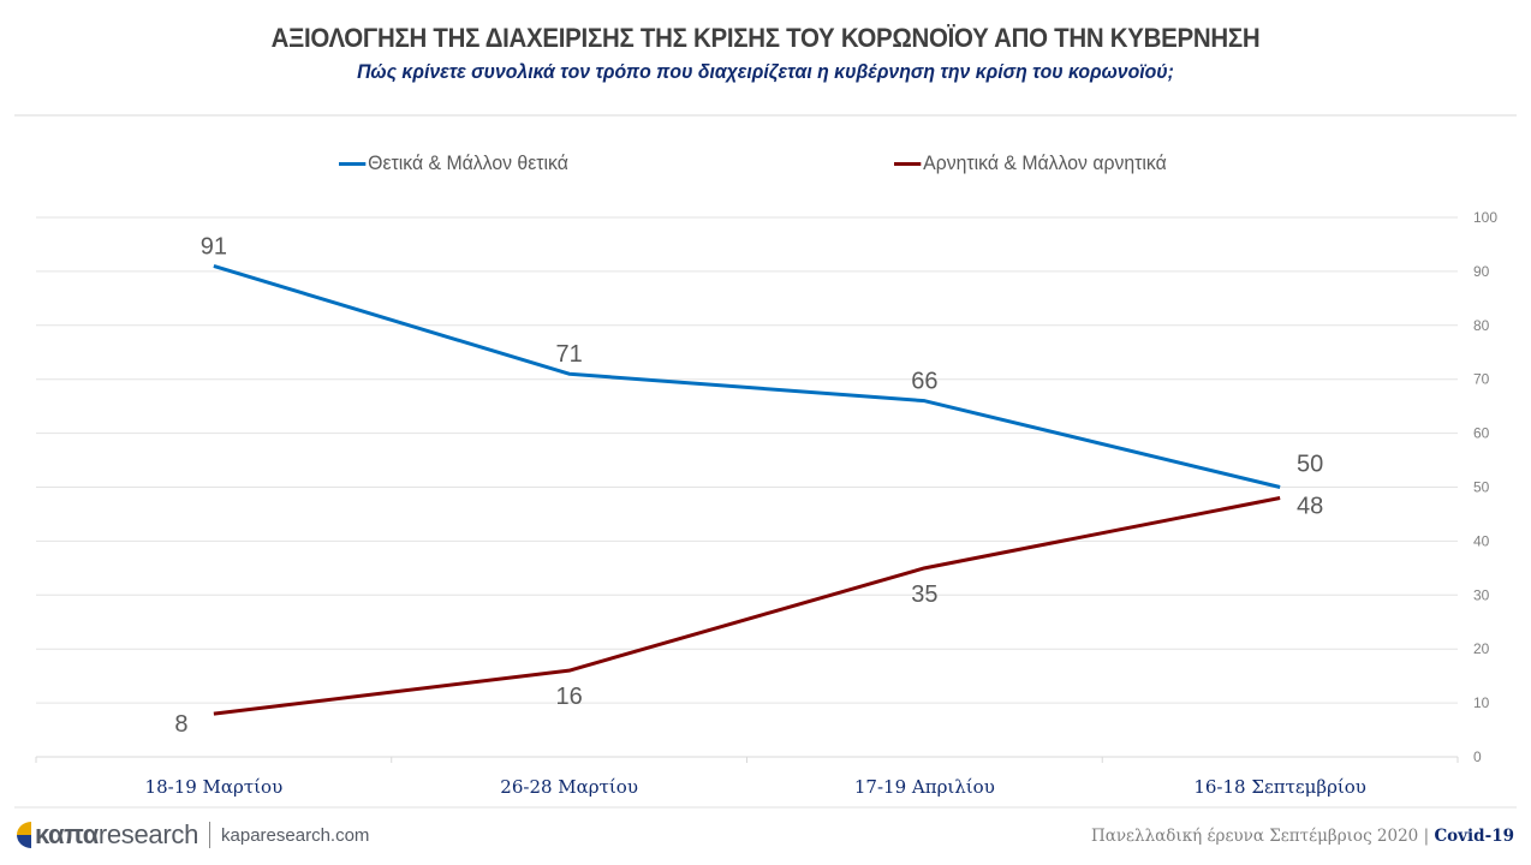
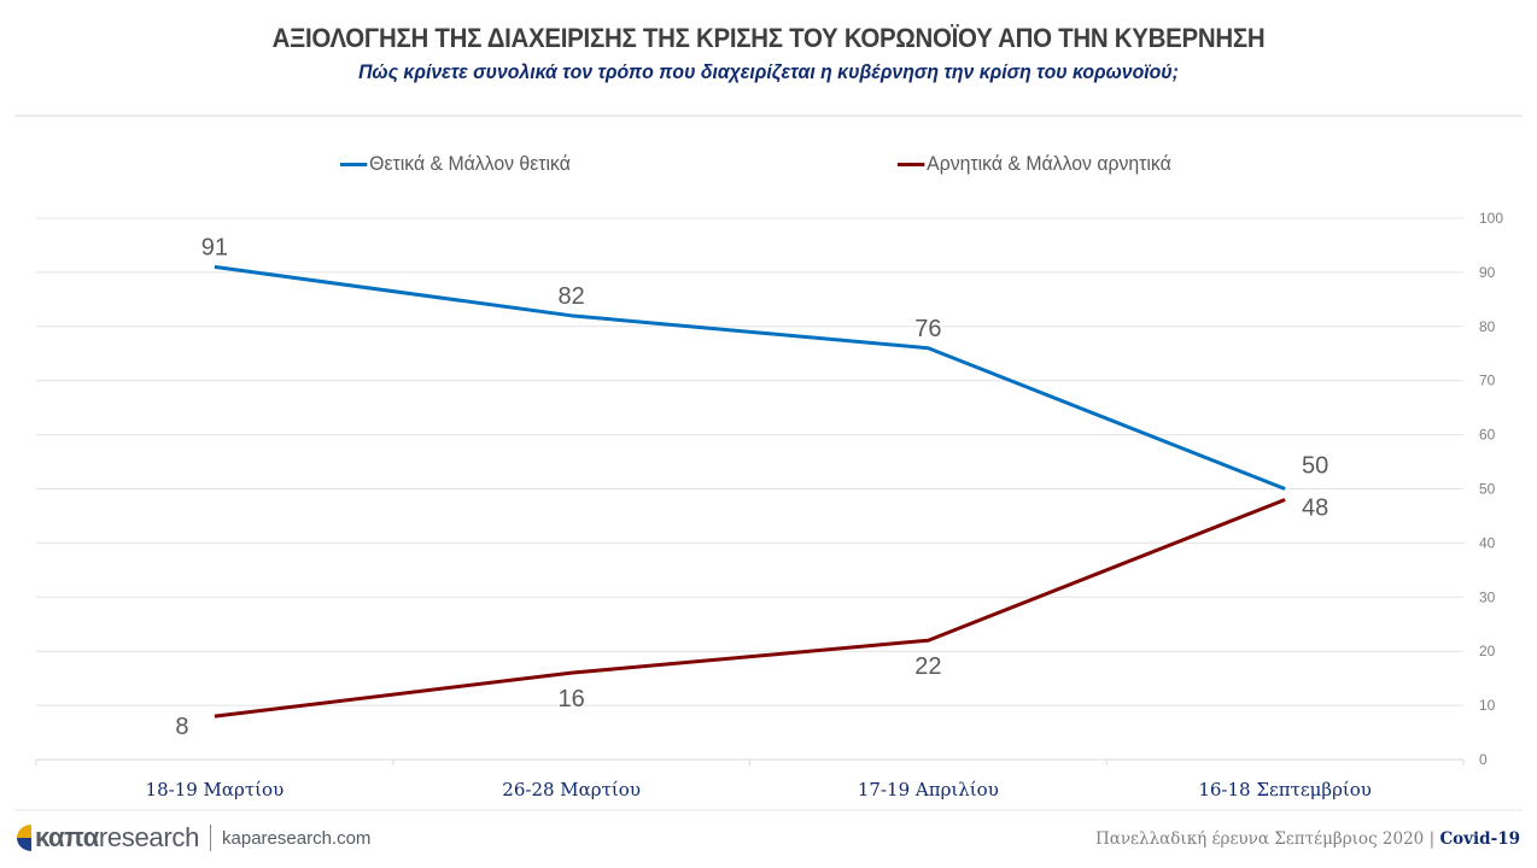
Θετικά & Μάλλον θετικά/26-28 Μαρτίου: 71 -> 82
Θετικά & Μάλλον θετικά/17-19 Απριλίου: 66 -> 76
Αρνητικά & Μάλλον αρνητικά/17-19 Απριλίου: 35 -> 22
